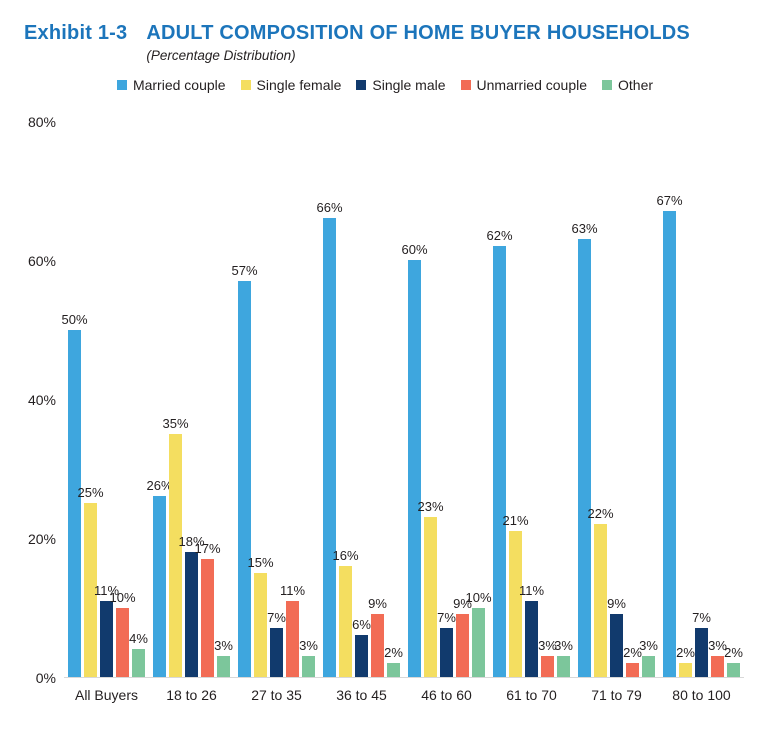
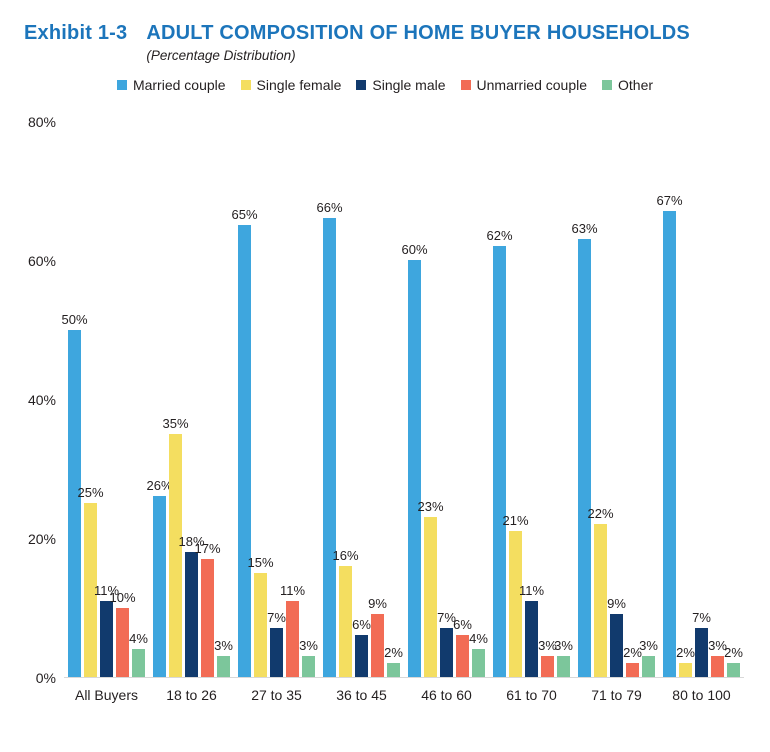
Married couple/27 to 35: 57% -> 65%
Unmarried couple/46 to 60: 9% -> 6%
Other/46 to 60: 10% -> 4%
